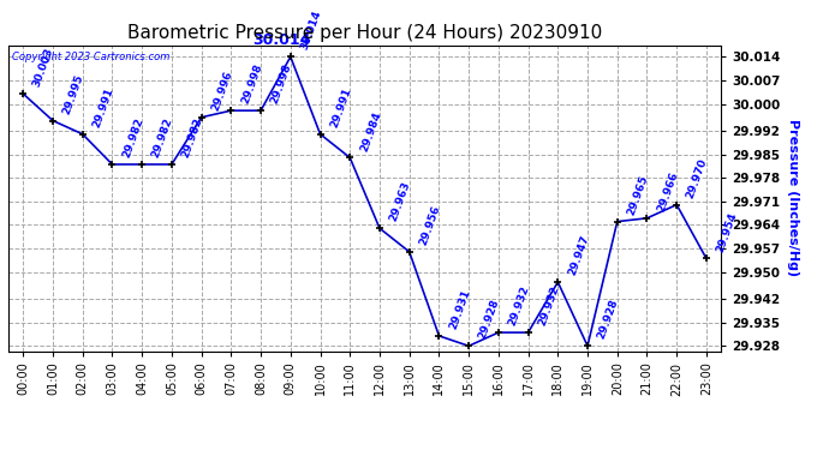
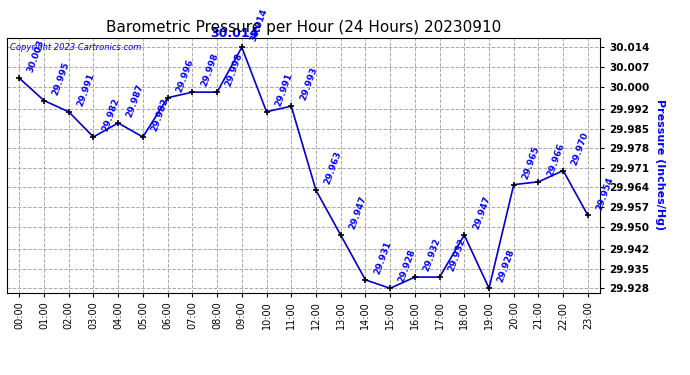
04:00: 29.982 -> 29.987
11:00: 29.984 -> 29.993
13:00: 29.956 -> 29.947
